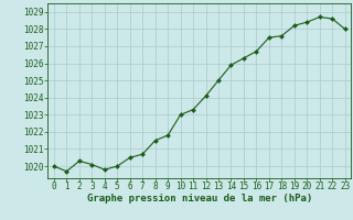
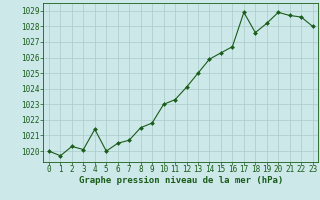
4: 1019.8 -> 1021.4
17: 1027.5 -> 1028.9
20: 1028.4 -> 1028.9
